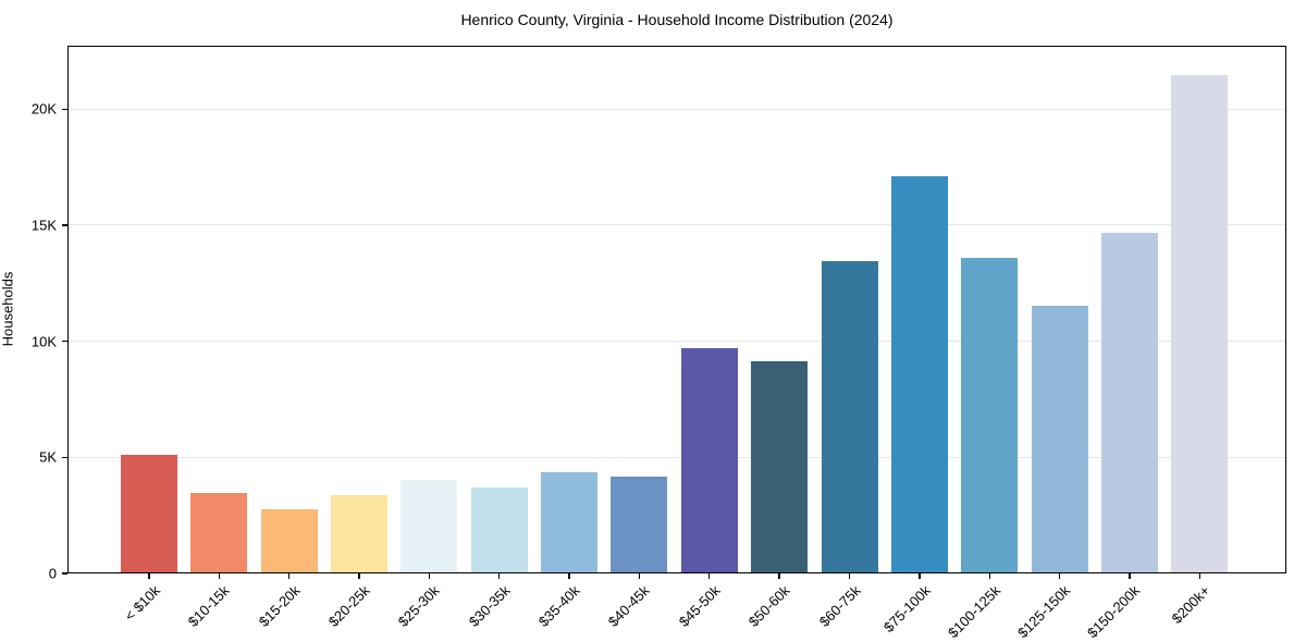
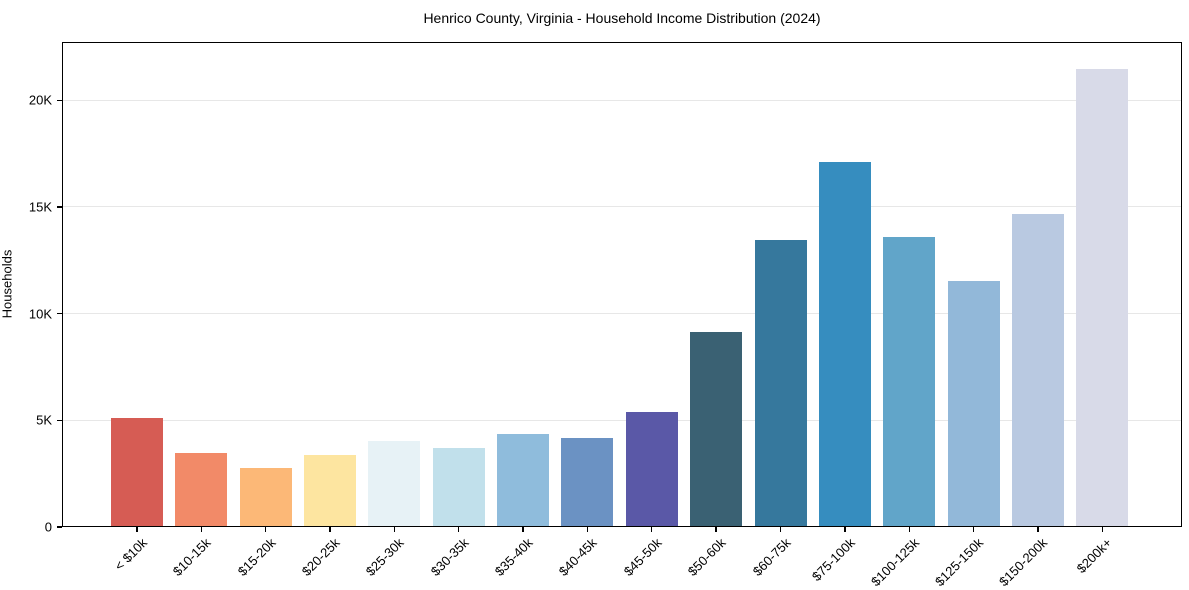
$45-50k: 9.7K -> 5.4K
